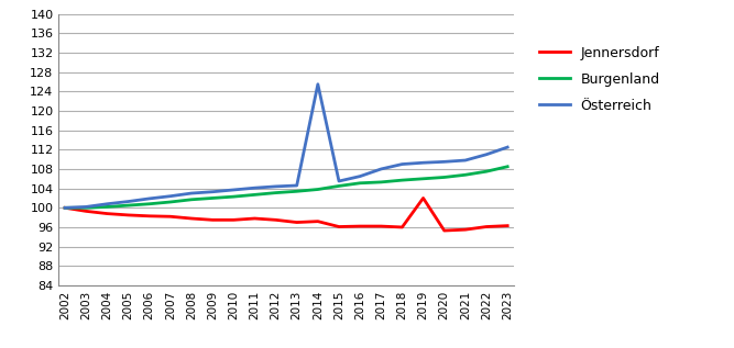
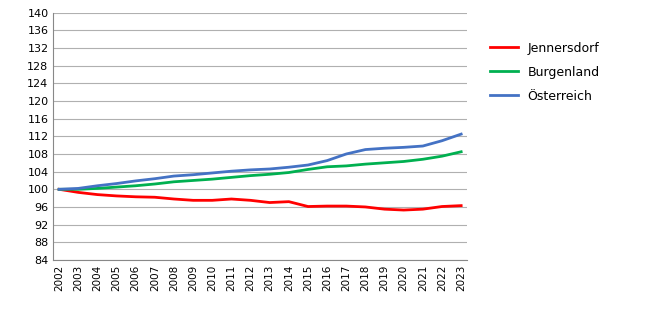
Österreich/2014: 125.5 -> 105.0
Jennersdorf/2019: 102.0 -> 95.5
